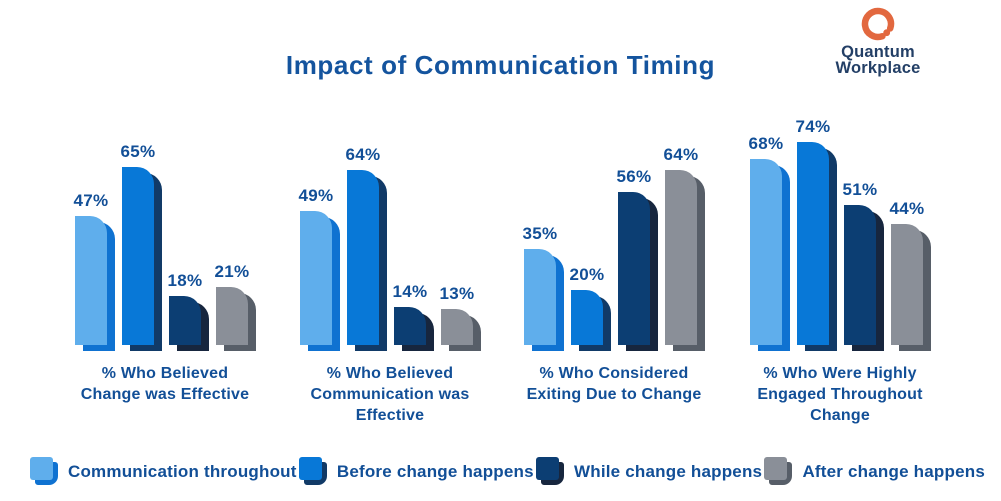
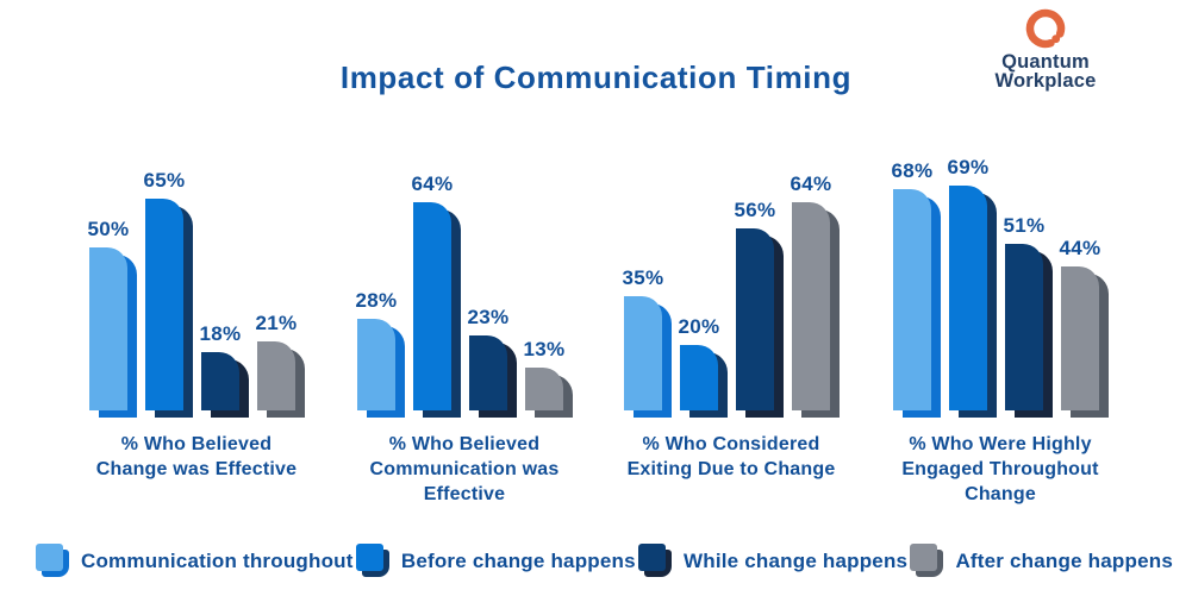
Communication throughout/% Who Believed Change was Effective: 47% -> 50%
Communication throughout/% Who Believed Communication was Effective: 49% -> 28%
While change happens/% Who Believed Communication was Effective: 14% -> 23%
Before change happens/% Who Were Highly Engaged Throughout Change: 74% -> 69%
